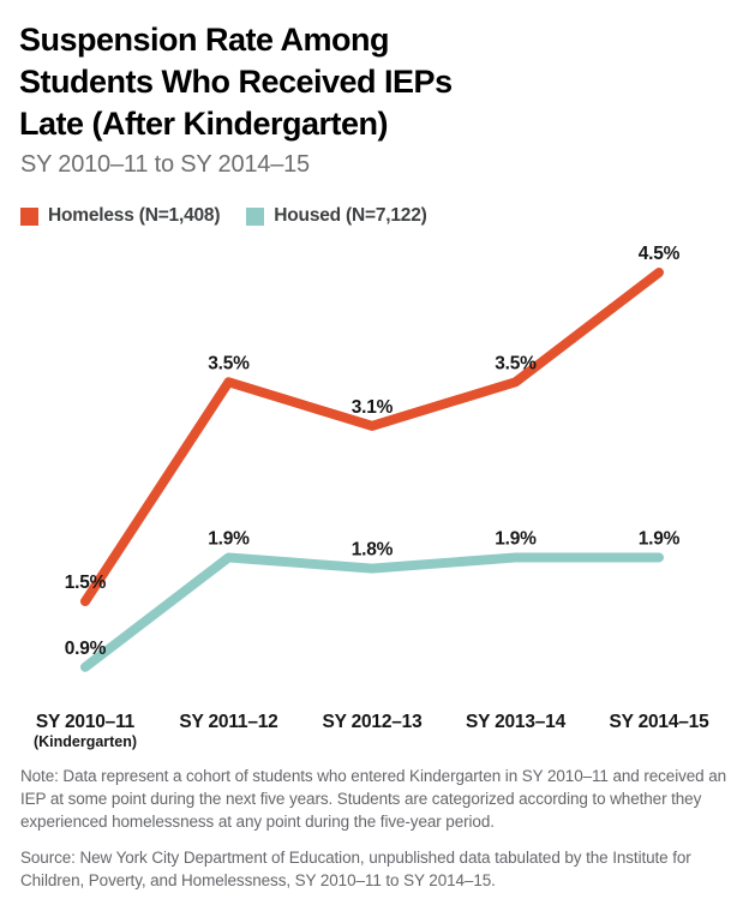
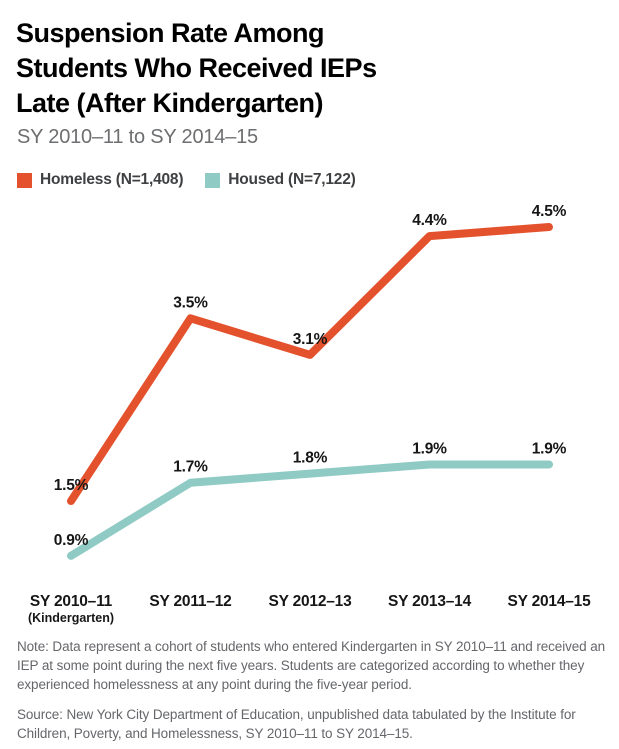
Housed (N=7,122)/SY 2011–12: 1.9% -> 1.7%
Homeless (N=1,408)/SY 2013–14: 3.5% -> 4.4%
